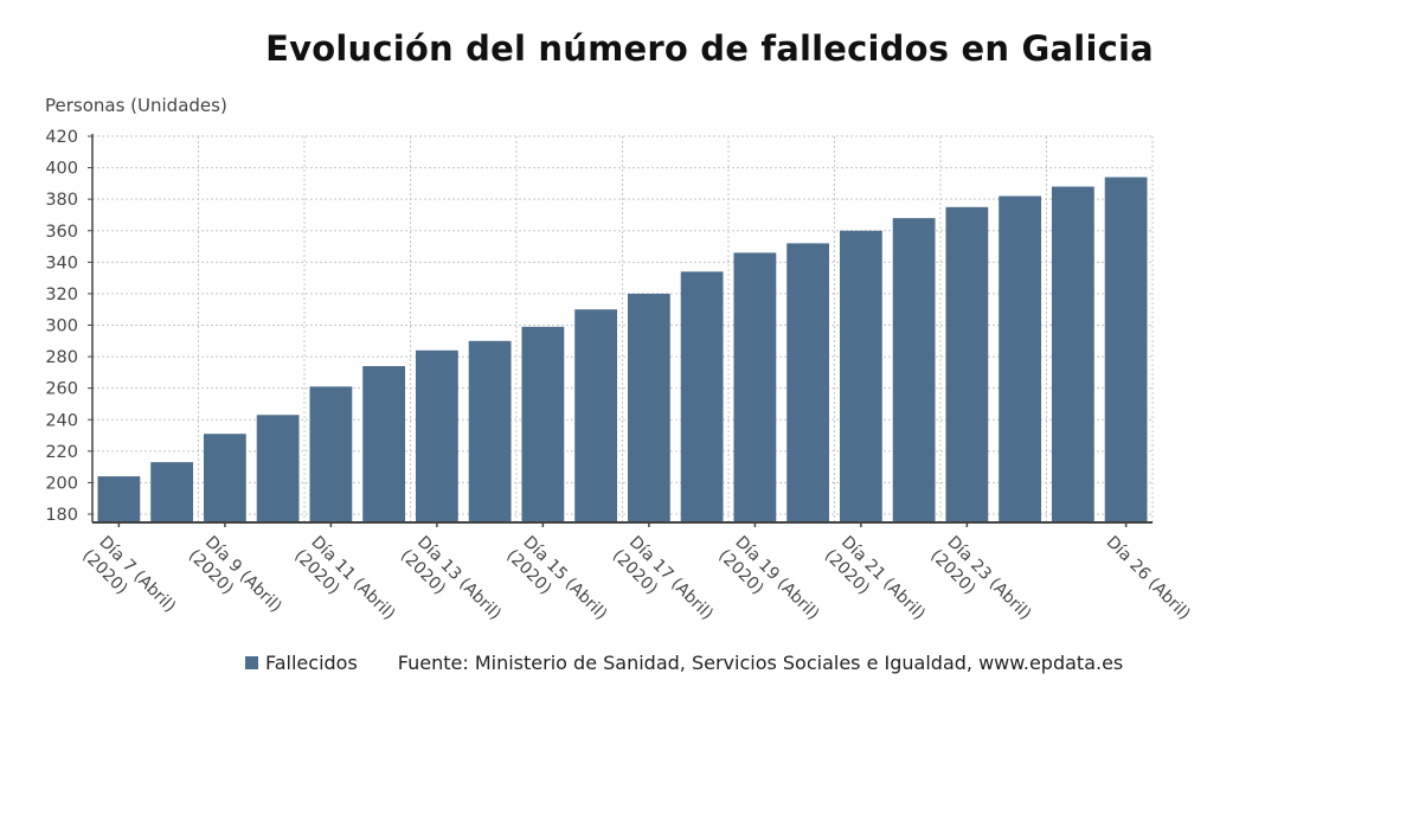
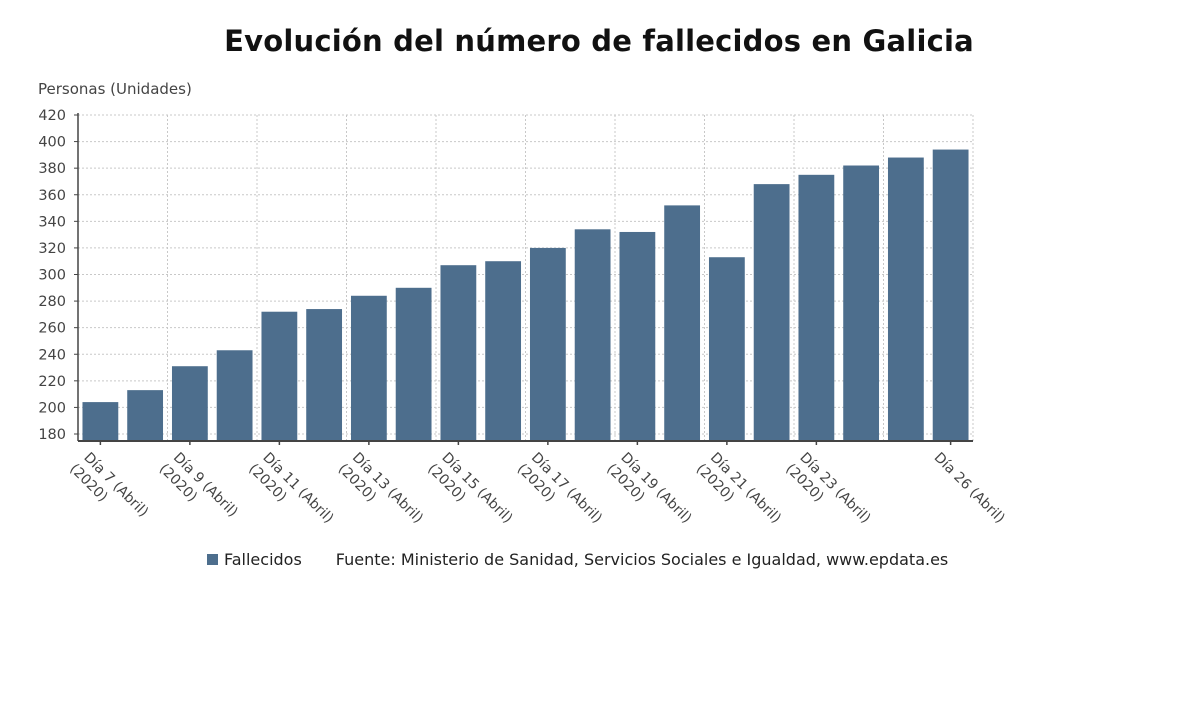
Día 11 (Abril) (2020): 261 -> 272
Día 15 (Abril) (2020): 299 -> 307
Día 19 (Abril) (2020): 346 -> 332
Día 21 (Abril) (2020): 360 -> 313
